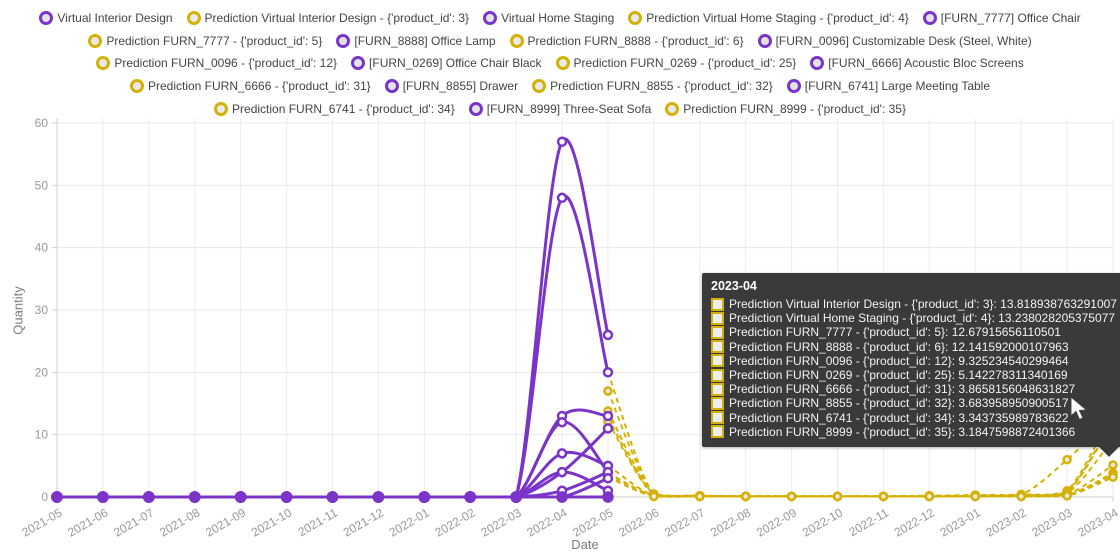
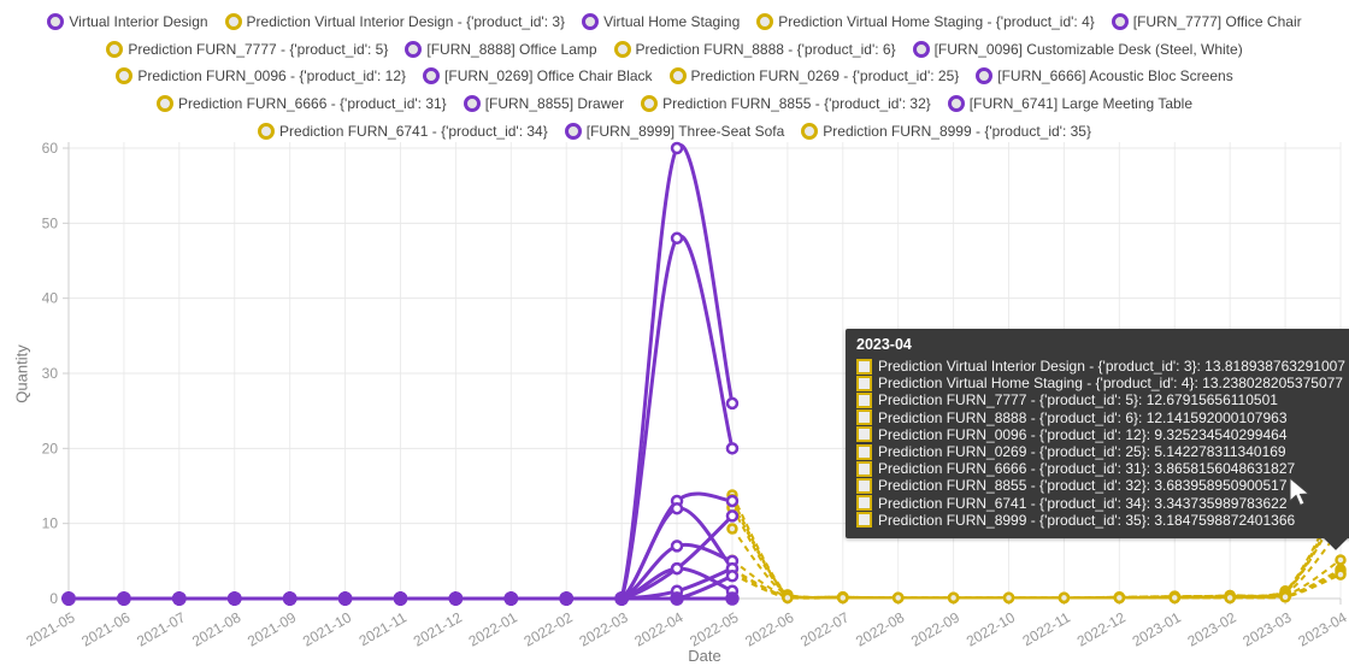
Virtual Interior Design/2022-04: 57 -> 60
Prediction Virtual Home Staging - {'product_id': 4}/2022-05: 17 -> 13
Prediction FURN_0096 - {'product_id': 12}/2022-05: 20 -> 9
Prediction Virtual Home Staging - {'product_id': 4}/2023-03: 6 -> 1
